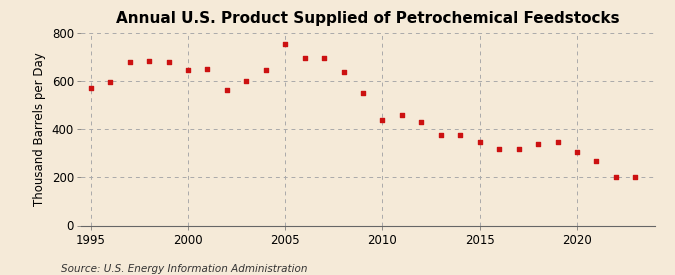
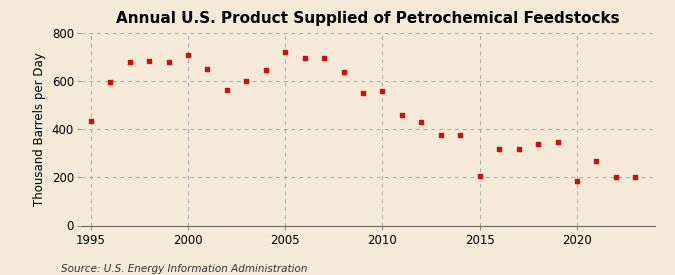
1995: 570 -> 435
2000: 645 -> 710
2005: 755 -> 720
2010: 440 -> 560
2015: 345 -> 205
2020: 305 -> 185
